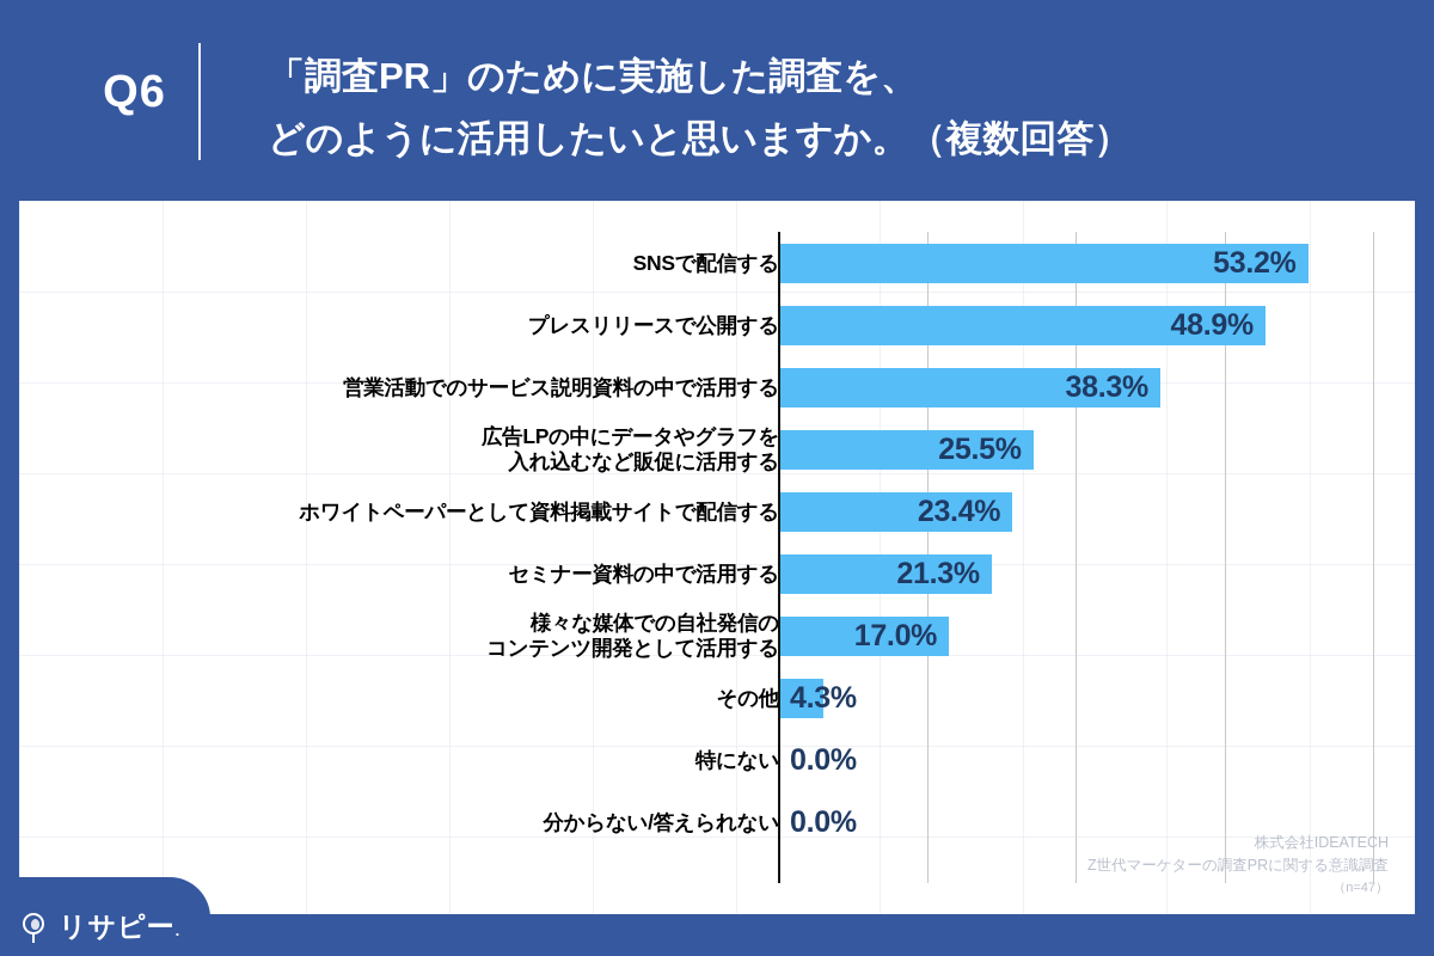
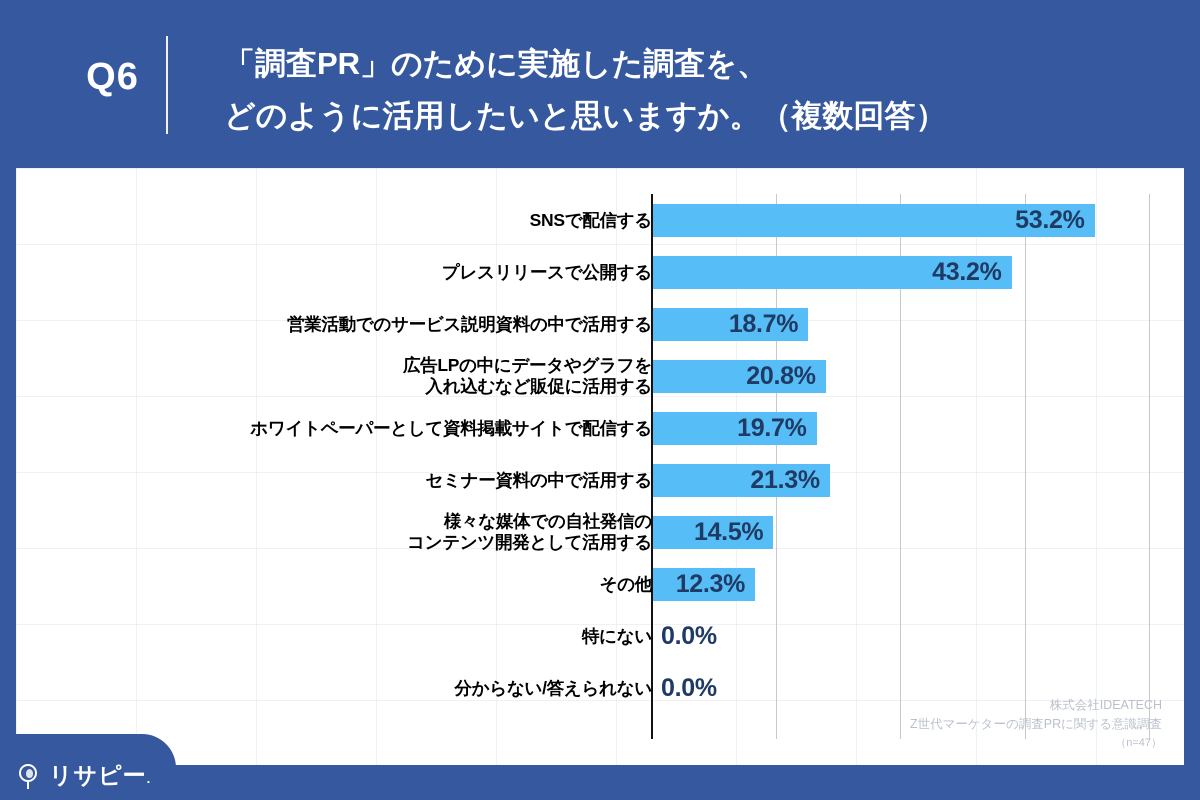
プレスリリースで公開する: 48.9% -> 43.2%
営業活動でのサービス説明資料の中で活用する: 38.3% -> 18.7%
広告LPの中にデータやグラフを 入れ込むなど販促に活用する: 25.5% -> 20.8%
ホワイトペーパーとして資料掲載サイトで配信する: 23.4% -> 19.7%
様々な媒体での自社発信の コンテンツ開発として活用する: 17.0% -> 14.5%
その他: 4.3% -> 12.3%
